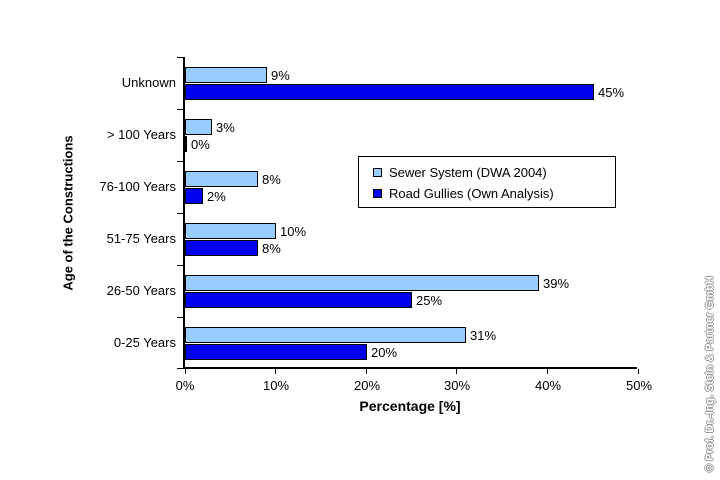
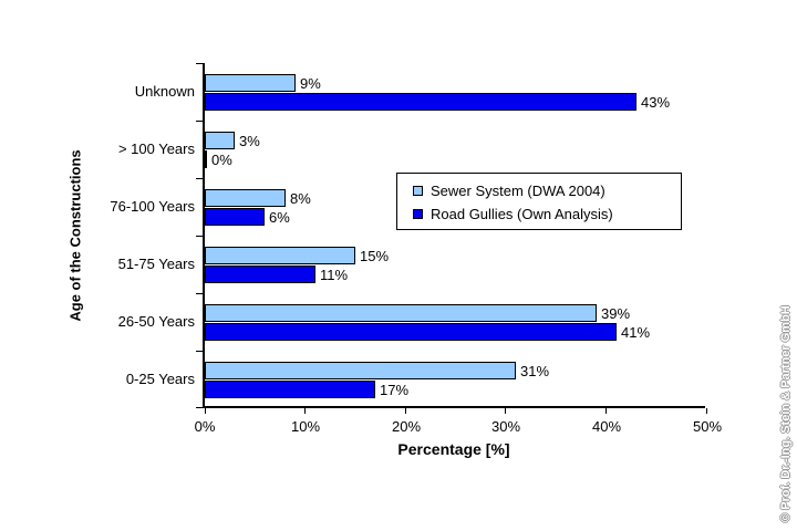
Road Gullies (Own Analysis)/Unknown: 45% -> 43%
Road Gullies (Own Analysis)/76-100 Years: 2% -> 6%
Sewer System (DWA 2004)/51-75 Years: 10% -> 15%
Road Gullies (Own Analysis)/51-75 Years: 8% -> 11%
Road Gullies (Own Analysis)/26-50 Years: 25% -> 41%
Road Gullies (Own Analysis)/0-25 Years: 20% -> 17%
